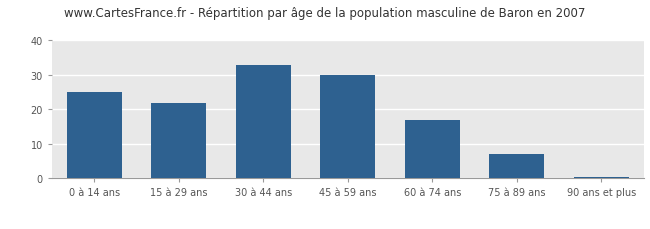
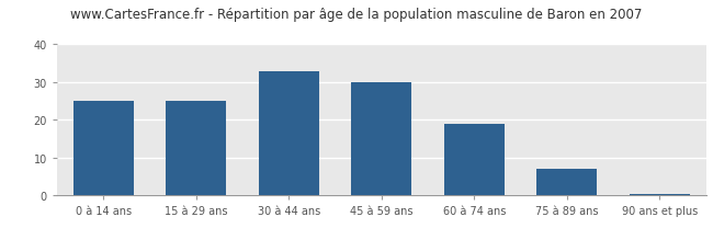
15 à 29 ans: 22.0 -> 25.0
60 à 74 ans: 17.0 -> 19.0
